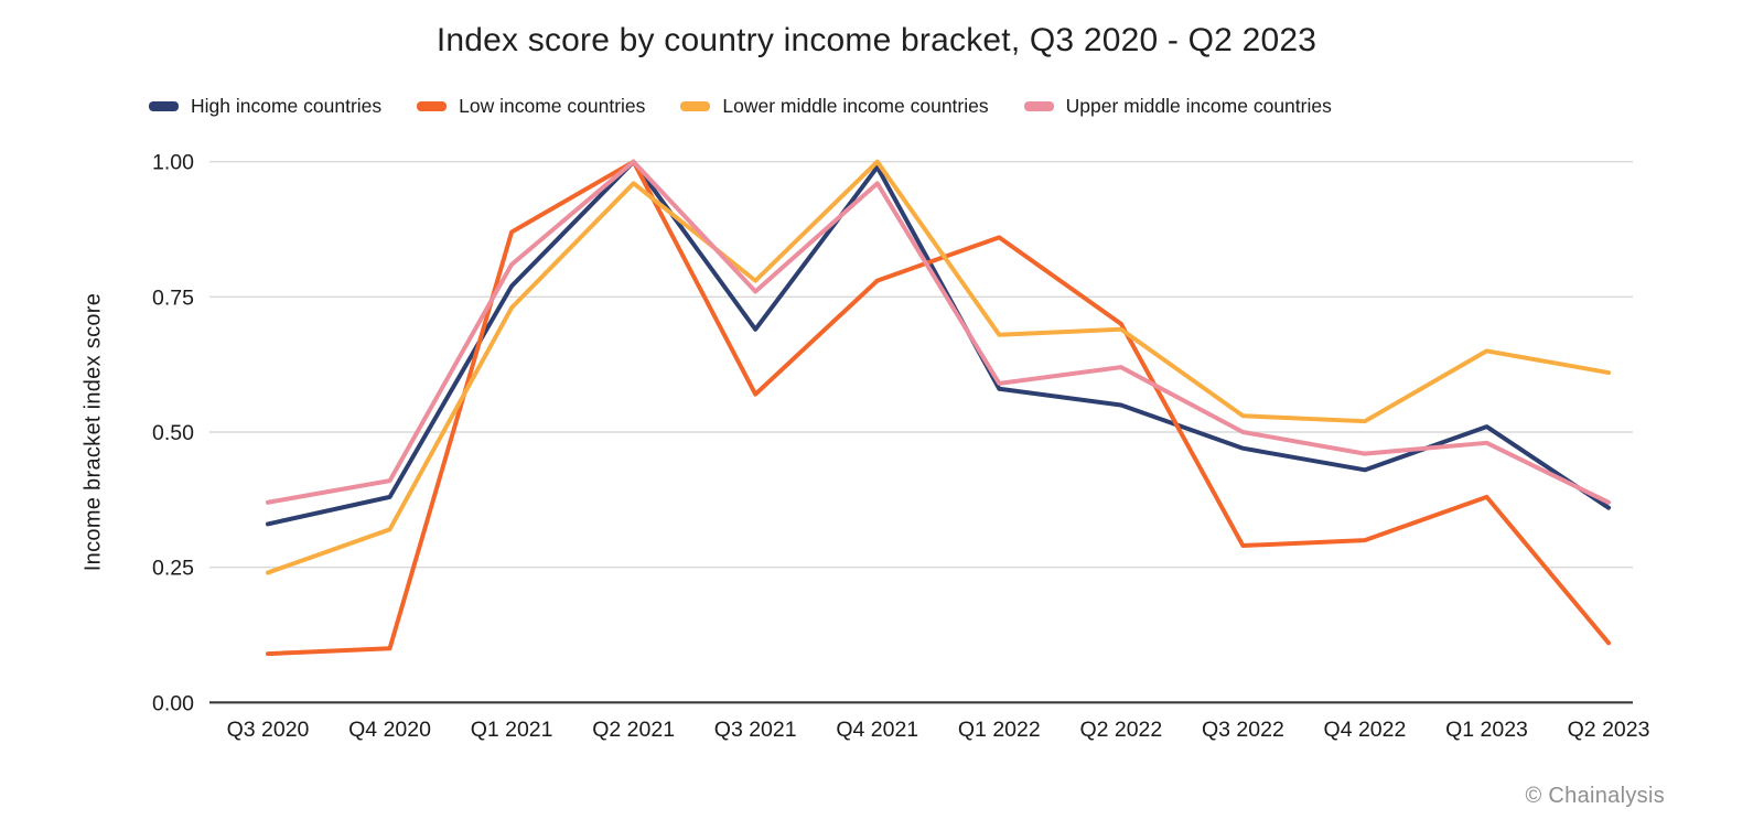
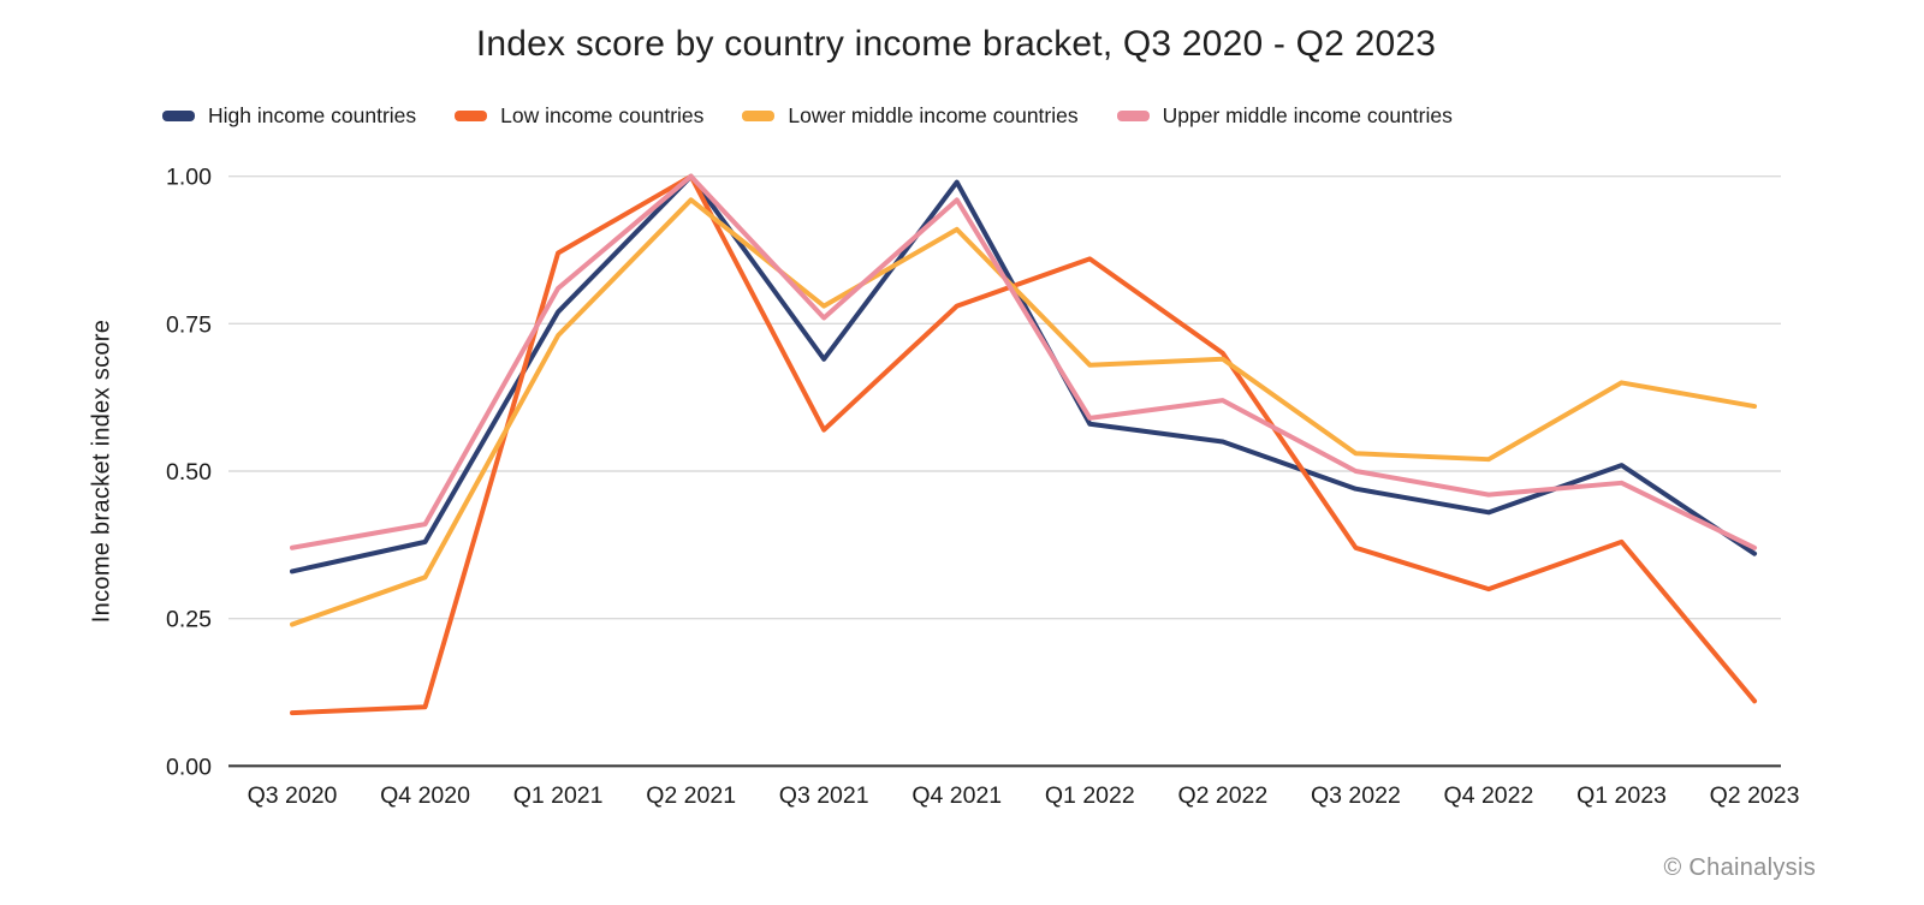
Lower middle income countries/Q4 2021: 1.00 -> 0.91
Low income countries/Q3 2022: 0.29 -> 0.37
